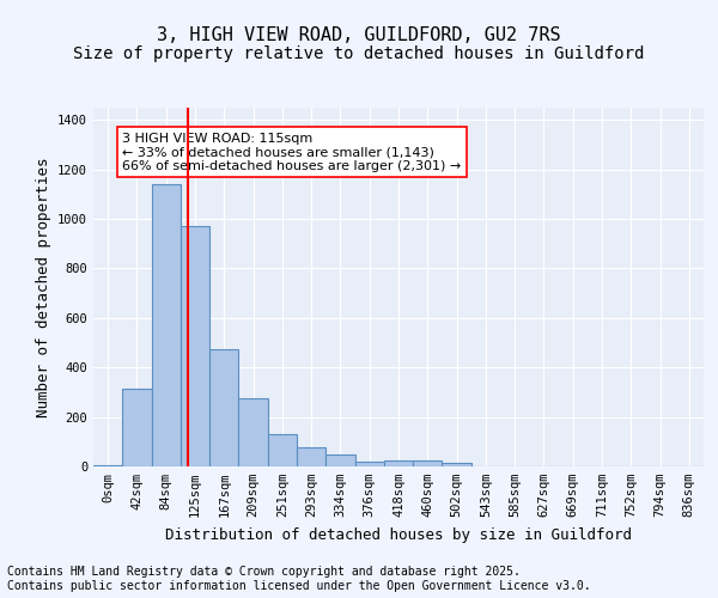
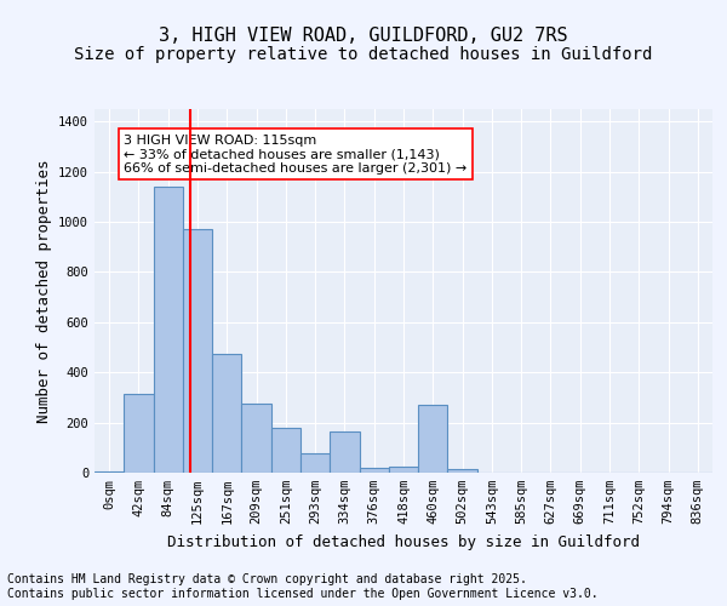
251sqm: 130 -> 180
334sqm: 48 -> 165
460sqm: 22 -> 270
